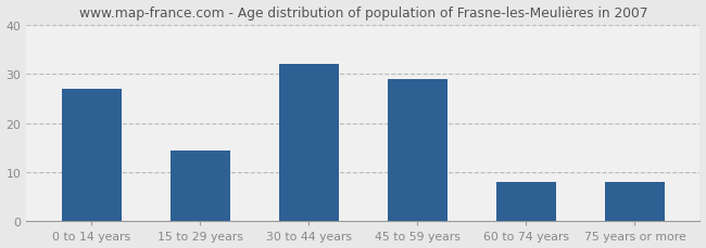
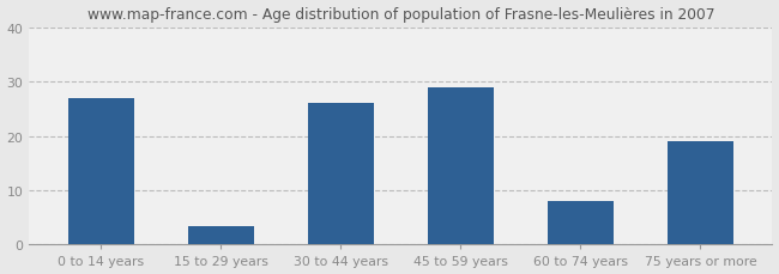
15 to 29 years: 14.5 -> 3.5
30 to 44 years: 32.0 -> 26.0
75 years or more: 8.0 -> 19.0
